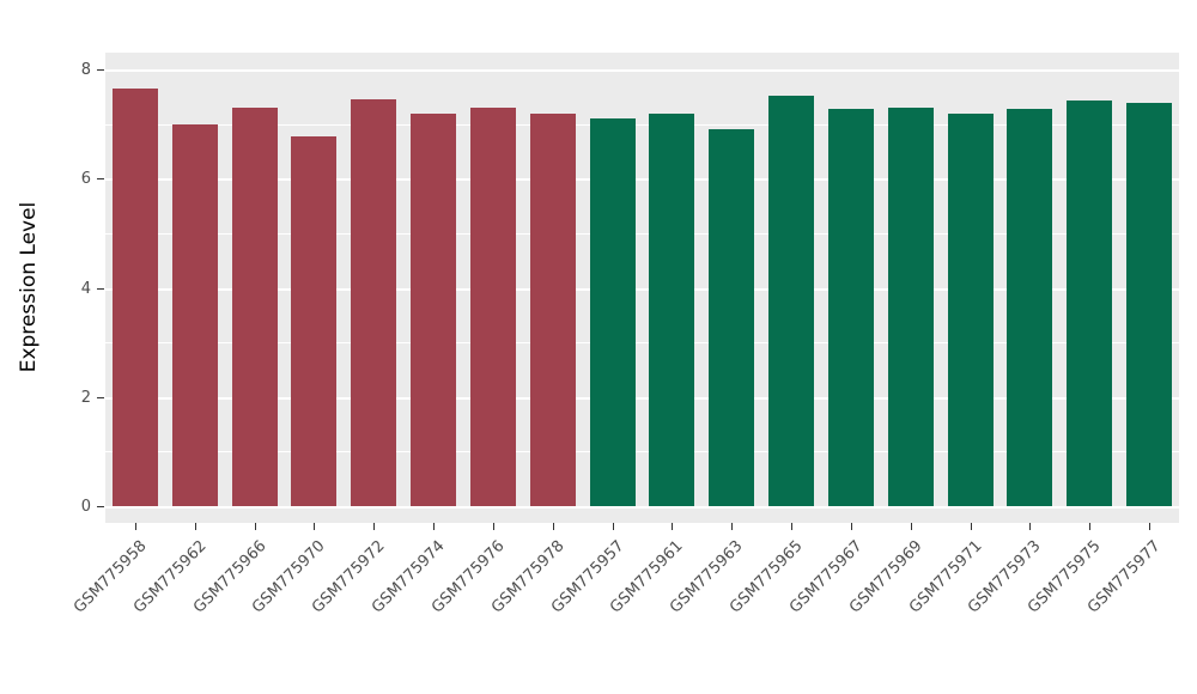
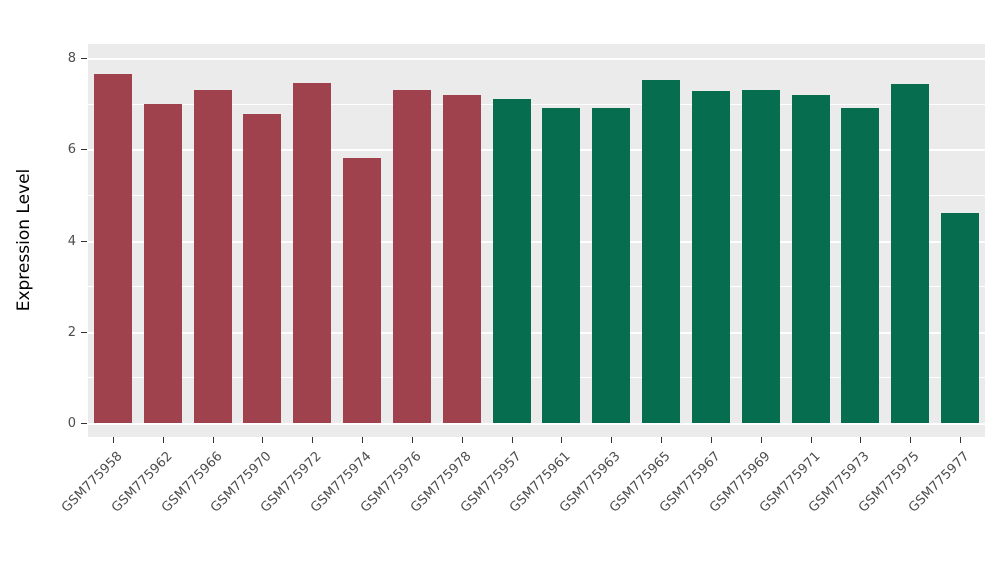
GSM775974: 7.2 -> 5.8
GSM775961: 7.2 -> 6.9
GSM775973: 7.3 -> 6.9
GSM775977: 7.4 -> 4.6
